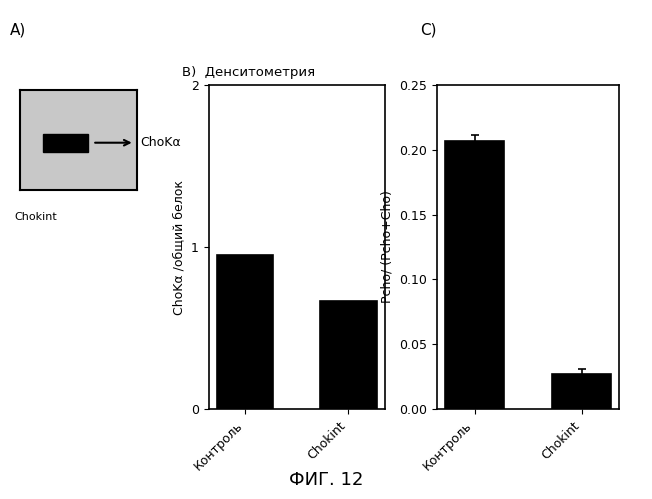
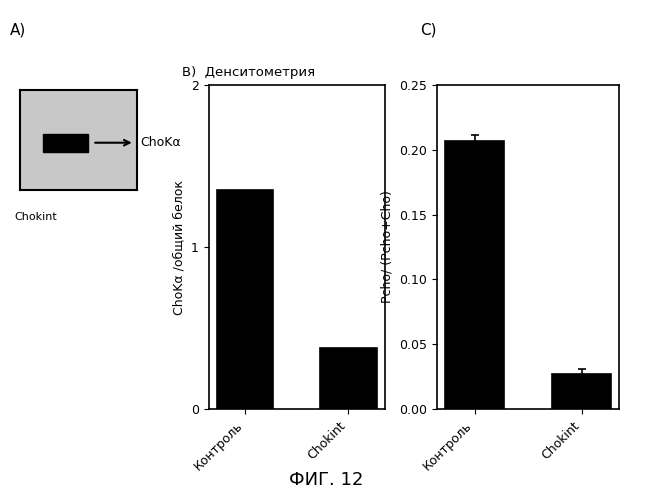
В) Денситометрия/Контроль: 0.95 -> 1.35
В) Денситометрия/Chokint: 0.67 -> 0.38
